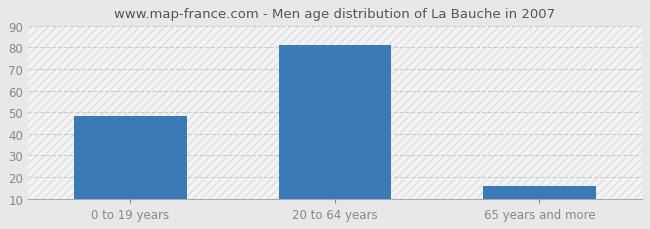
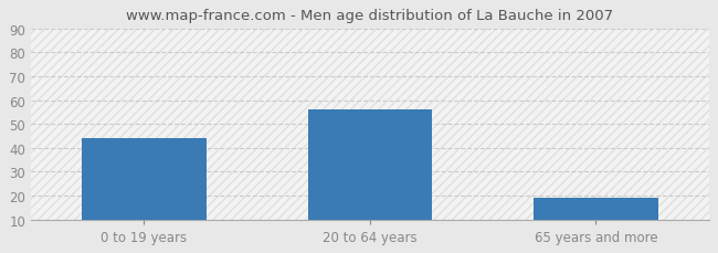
0 to 19 years: 48 -> 44
20 to 64 years: 81 -> 56
65 years and more: 16 -> 19
